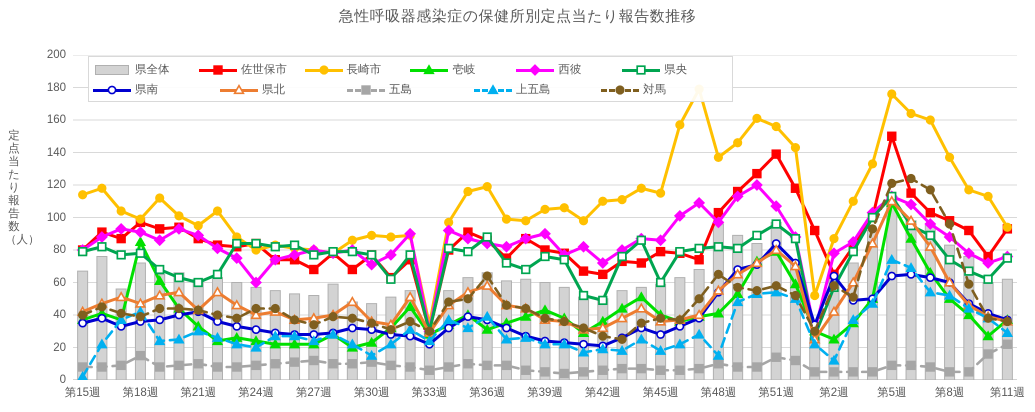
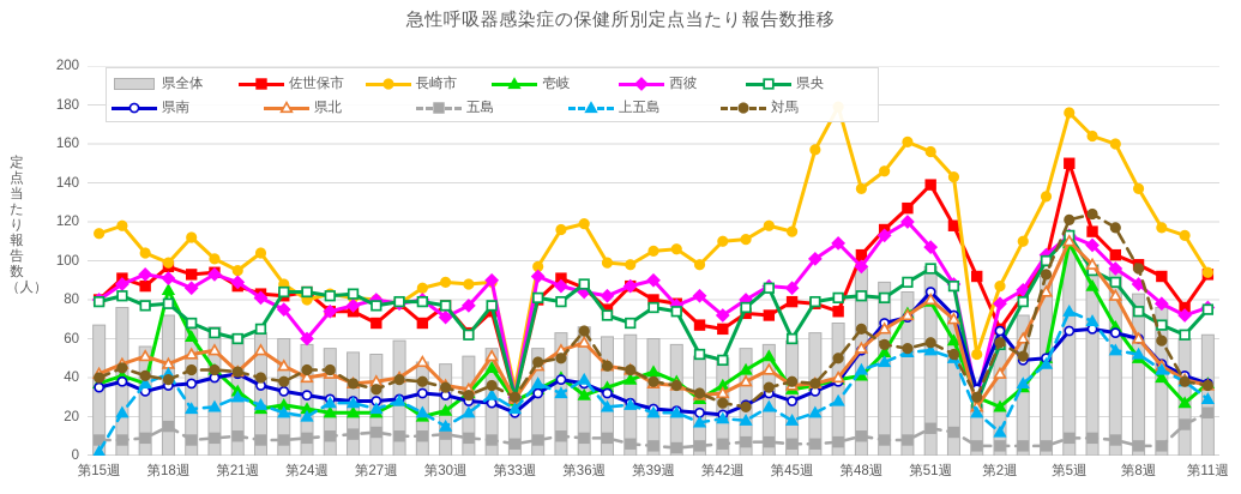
壱岐/第45週: 40 -> 34
上五島/第48週: 15 -> 44
